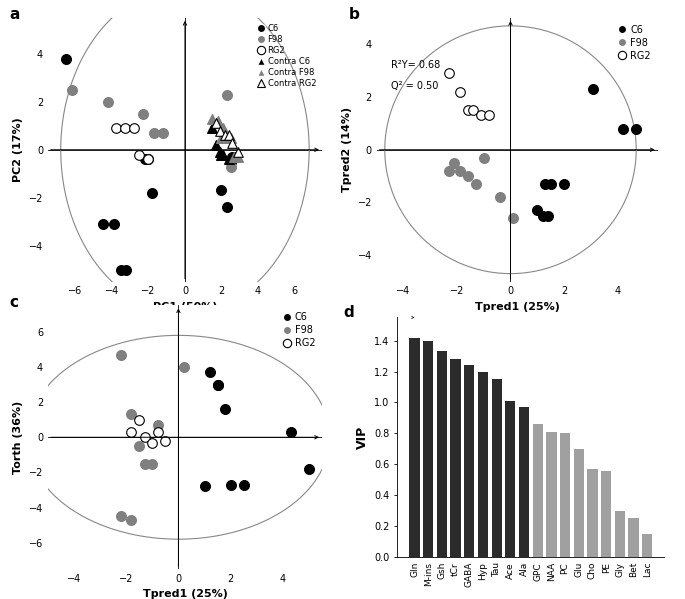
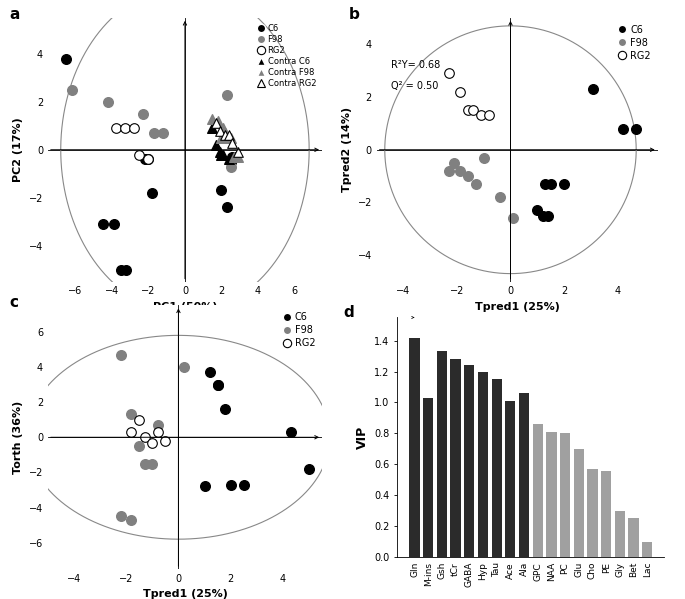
M-ins: 1.40 -> 1.03
Ala: 0.97 -> 1.06
Lac: 0.15 -> 0.10
